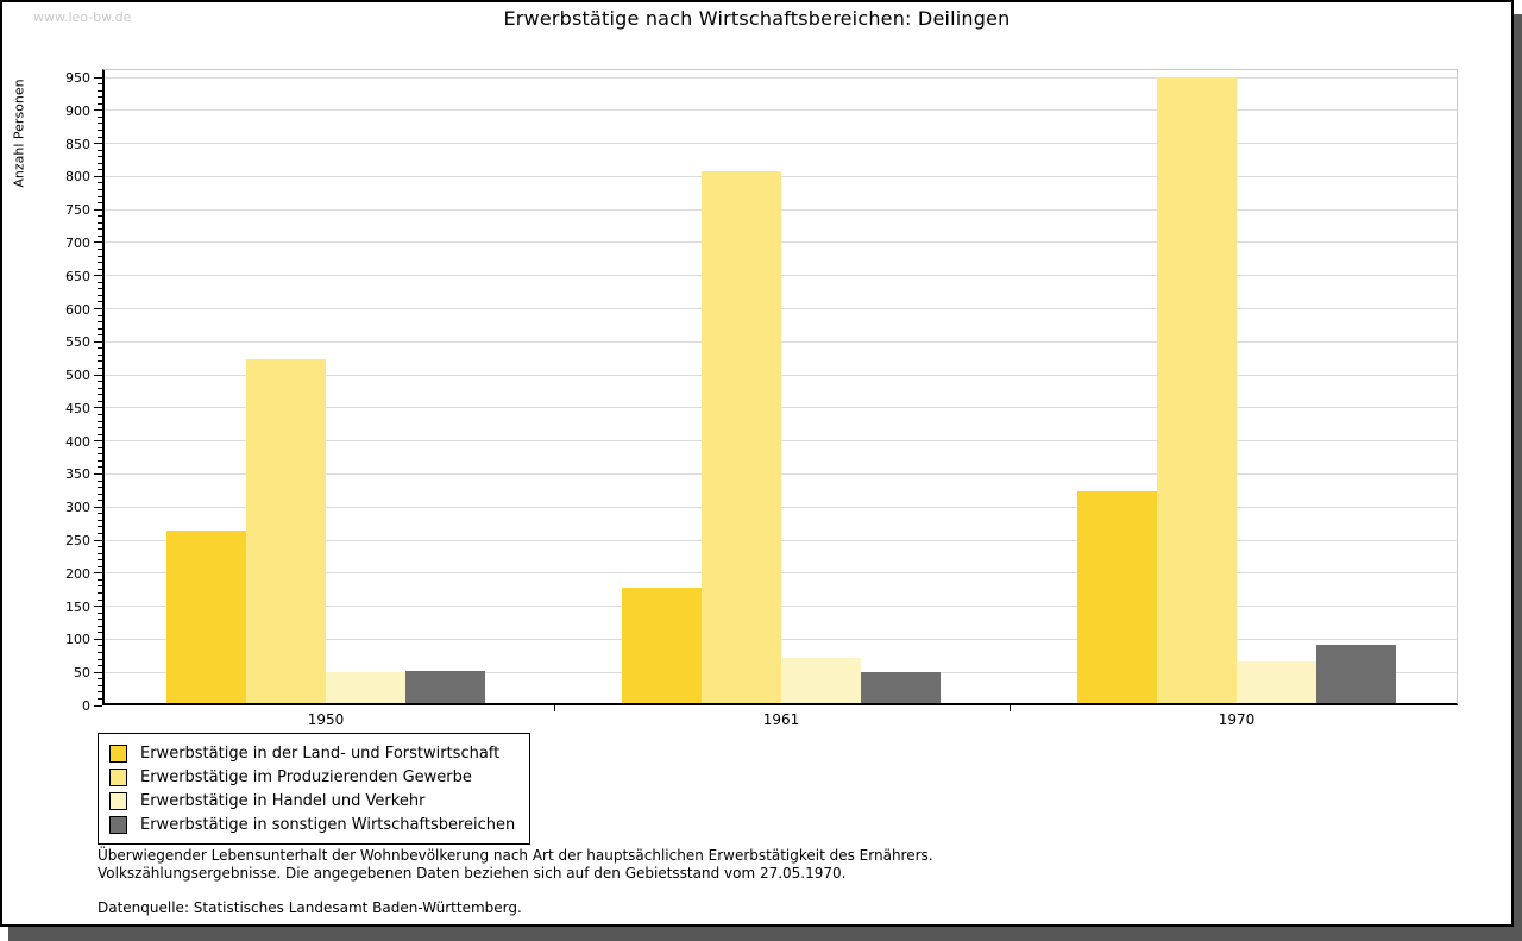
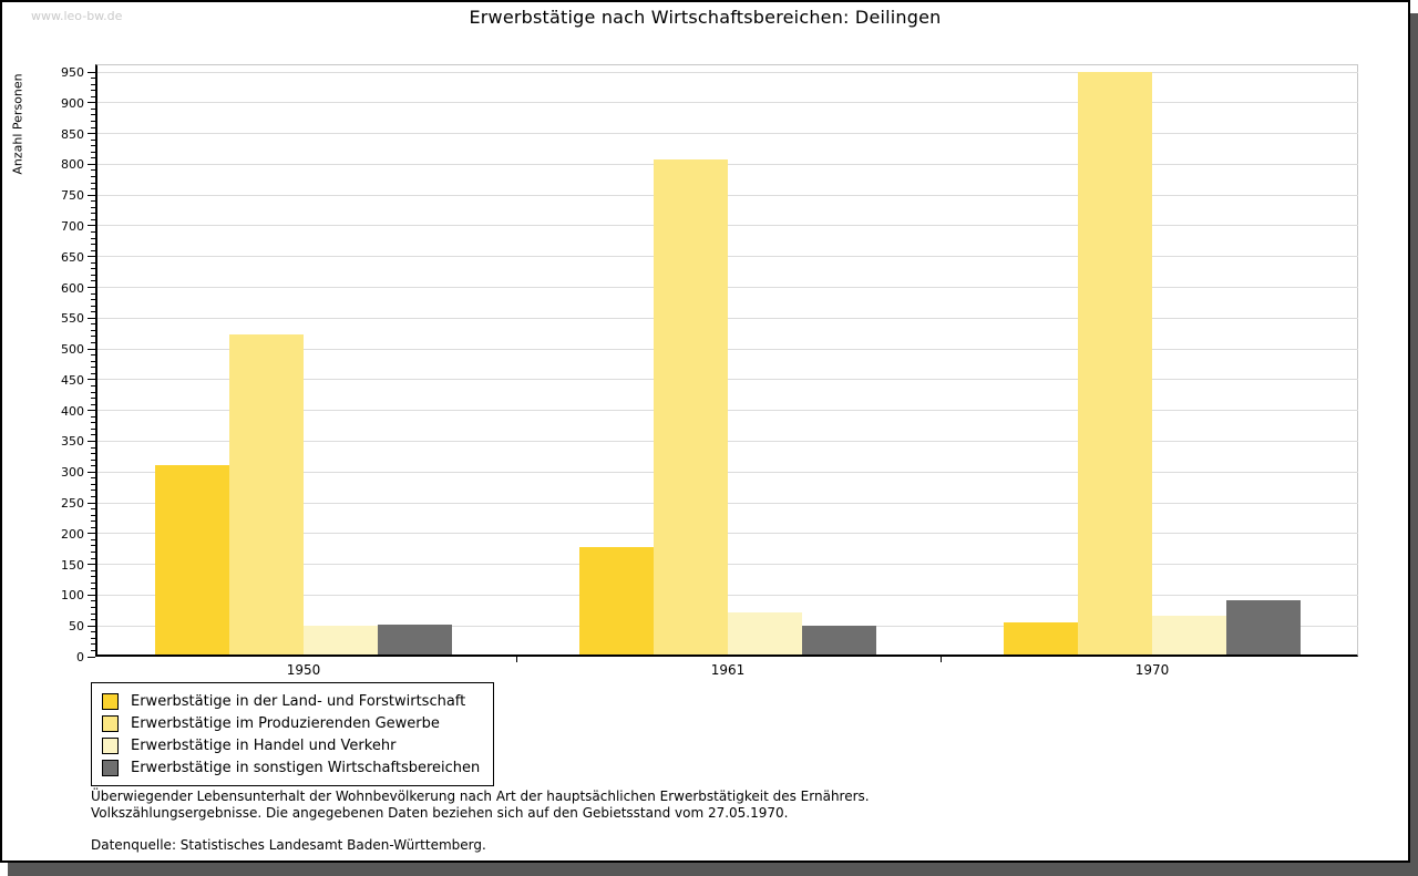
Erwerbstätige in der Land- und Forstwirtschaft/1950: 260 -> 310
Erwerbstätige in der Land- und Forstwirtschaft/1970: 320 -> 50
